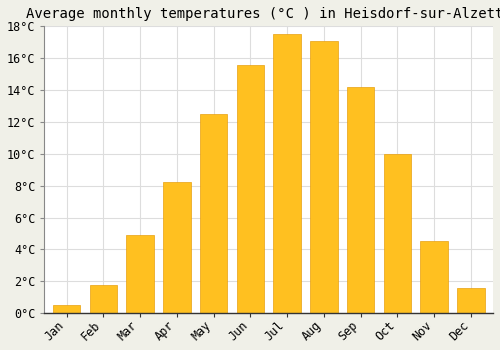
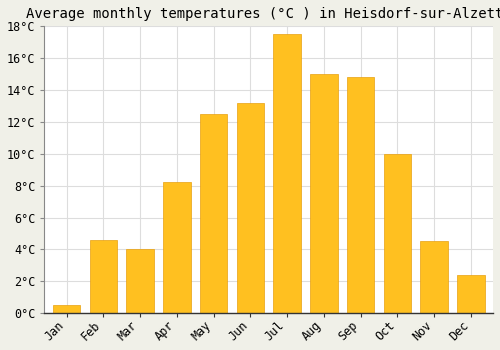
Feb: 1.8°C -> 4.6°C
Mar: 4.9°C -> 4.0°C
Jun: 15.6°C -> 13.2°C
Aug: 17.1°C -> 15.0°C
Sep: 14.2°C -> 14.8°C
Dec: 1.6°C -> 2.4°C
